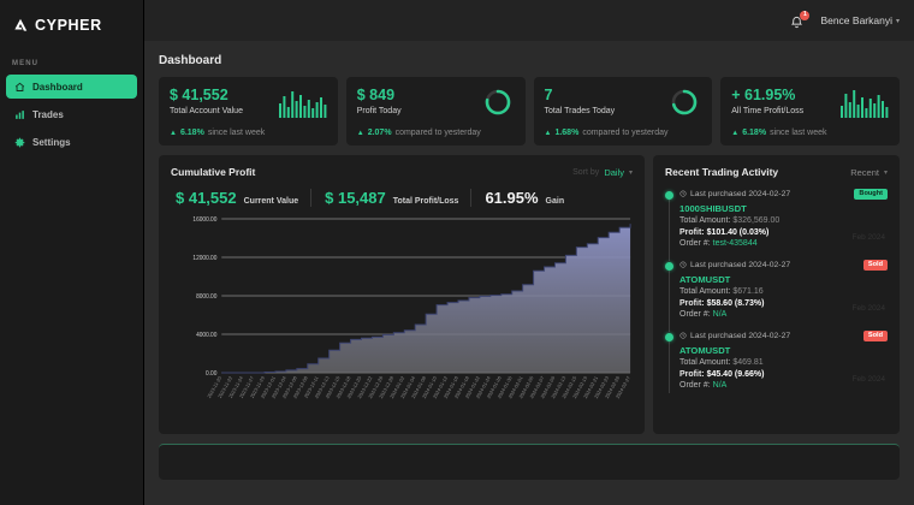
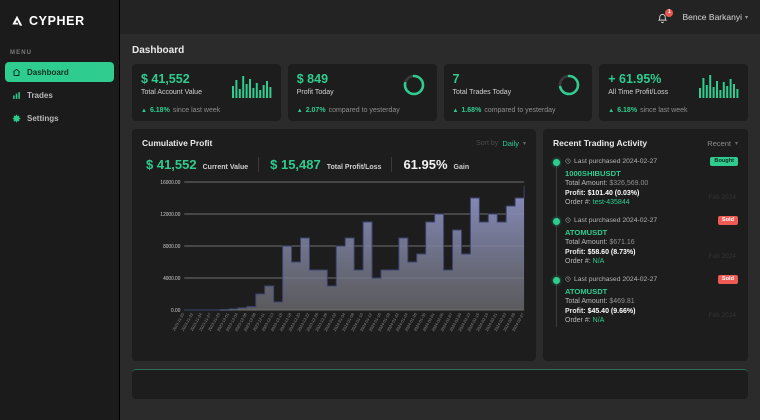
2023-12-08: 1000 -> 2000
2023-12-11: 2000 -> 3000
2023-12-13: 2000 -> 1000
2023-12-15: 3000 -> 8000
2023-12-18: 3000 -> 6000
2023-12-20: 4000 -> 9000
2023-12-22: 4000 -> 5000
2023-12-26: 4000 -> 5000
2023-12-28: 4000 -> 3000
2024-01-02: 4000 -> 8000
2024-01-04: 5000 -> 9000
2024-01-08: 6000 -> 5000
2024-01-10: 7000 -> 11000
2024-01-12: 7000 -> 4000
2024-01-16: 8000 -> 5000
2024-01-18: 8000 -> 5000
2024-01-22: 8000 -> 9000
2024-01-24: 8000 -> 6000
2024-01-26: 8000 -> 7000
2024-01-30: 8000 -> 11000
2024-02-01: 9000 -> 12000
2024-02-05: 11000 -> 5000
2024-02-07: 11000 -> 10000
2024-02-09: 11000 -> 7000
2024-02-13: 12000 -> 14000
2024-02-15: 13000 -> 11000
2024-02-19: 13000 -> 12000
2024-02-21: 14000 -> 11000
2024-02-23: 15000 -> 13000
2024-02-26: 15000 -> 14000
